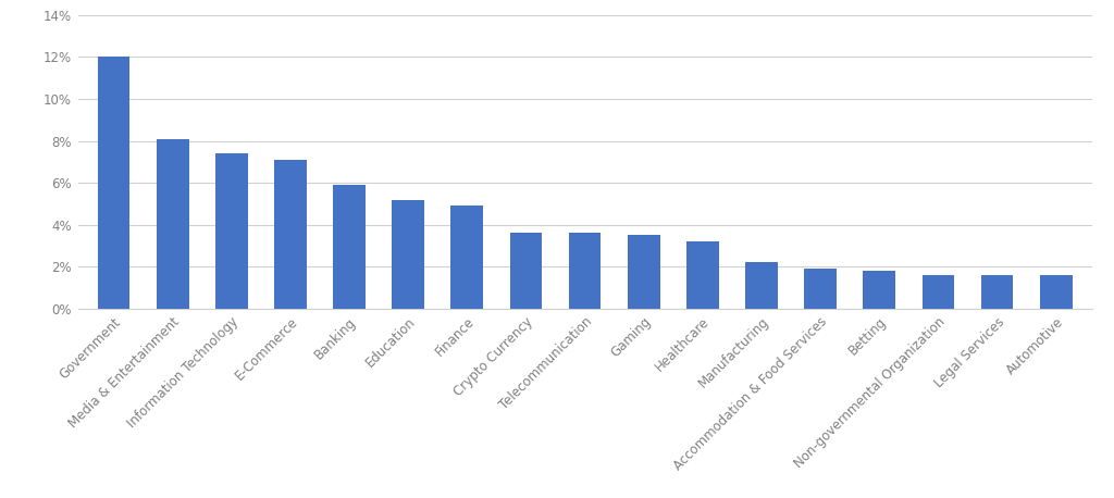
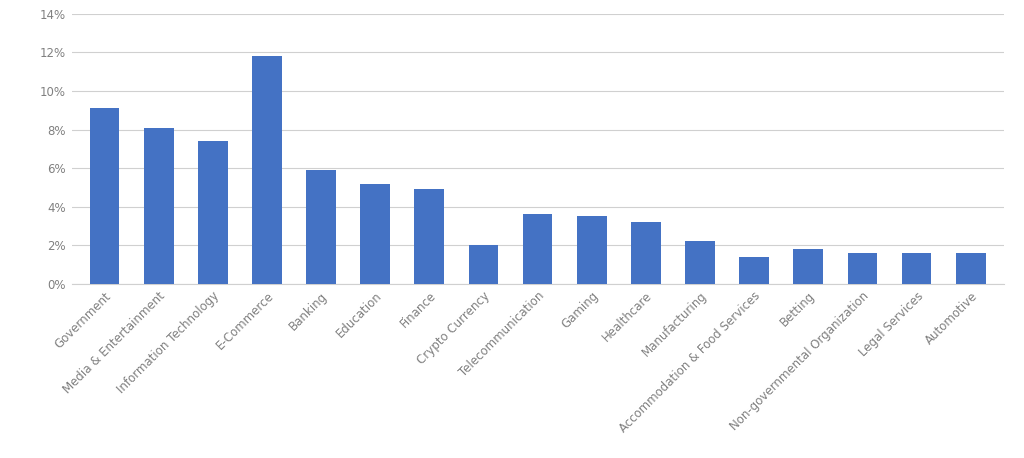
Government: 12.0% -> 9.1%
E-Commerce: 7.1% -> 11.8%
Crypto Currency: 3.6% -> 2.0%
Accommodation & Food Services: 1.9% -> 1.4%
